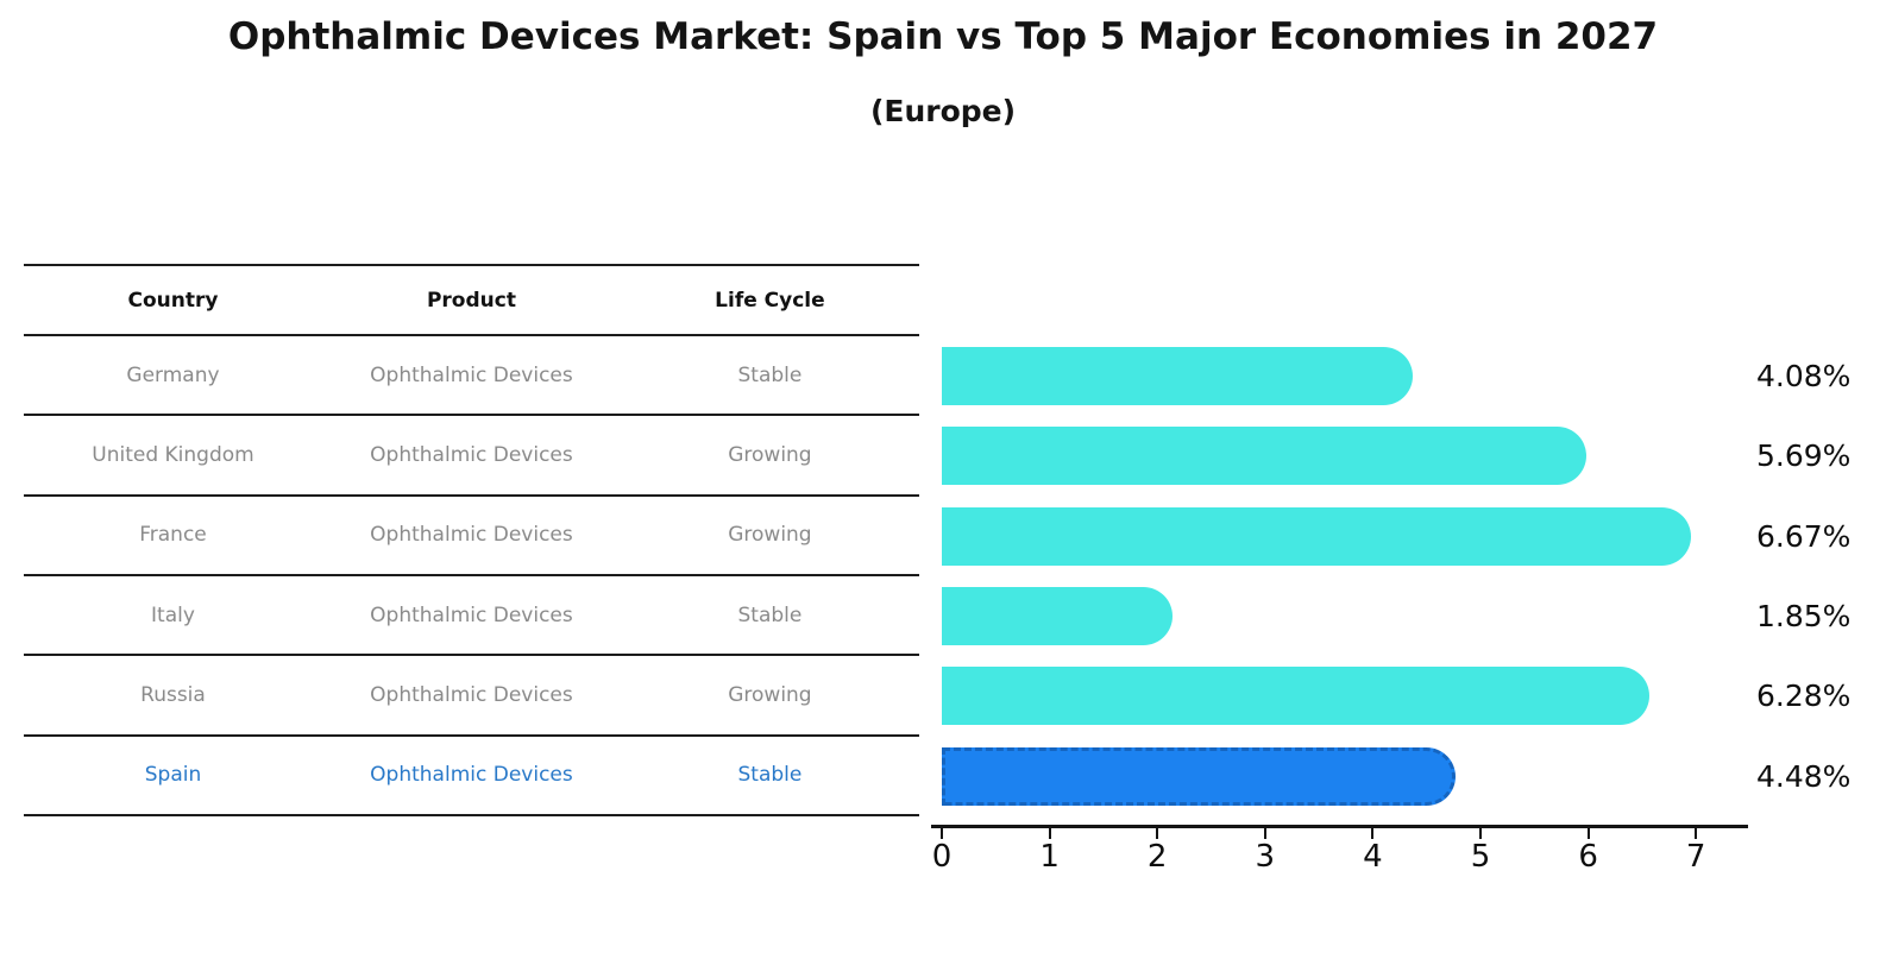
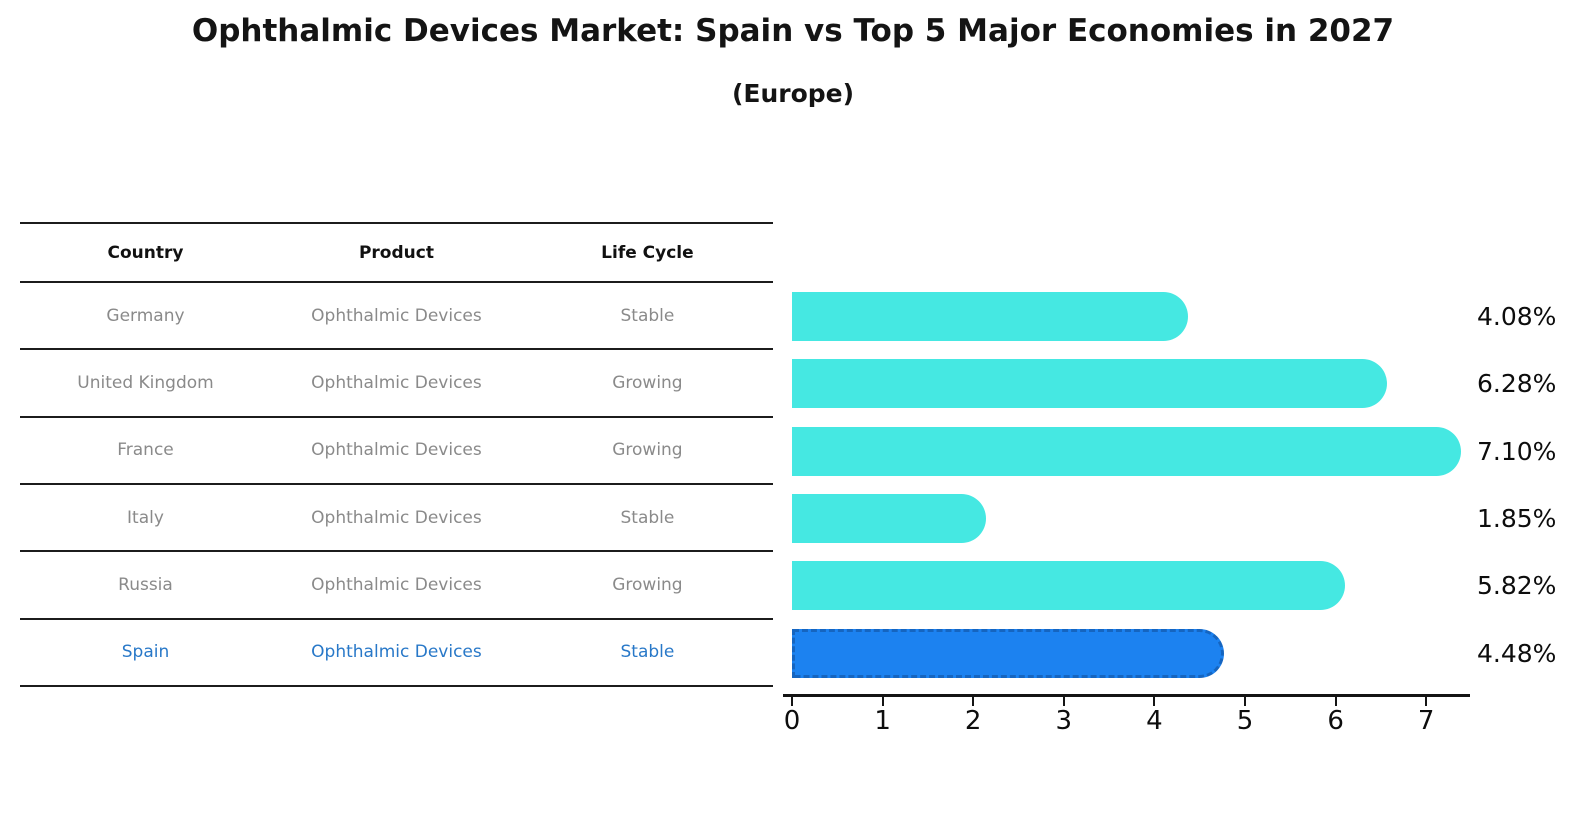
United Kingdom: 5.69% -> 6.28%
France: 6.67% -> 7.10%
Russia: 6.28% -> 5.82%
